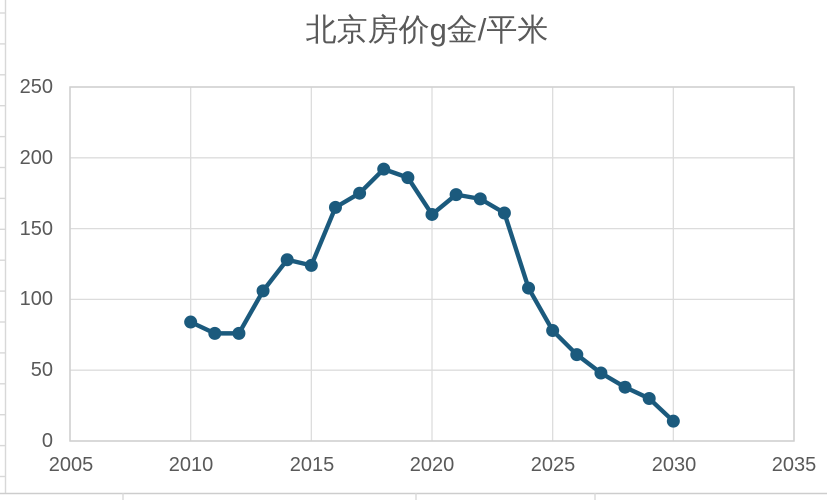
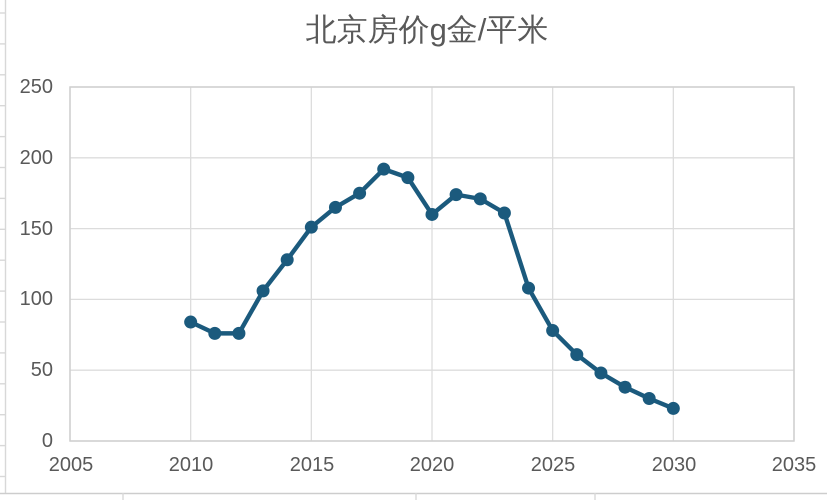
2015: 124 -> 151
2030: 14 -> 23
